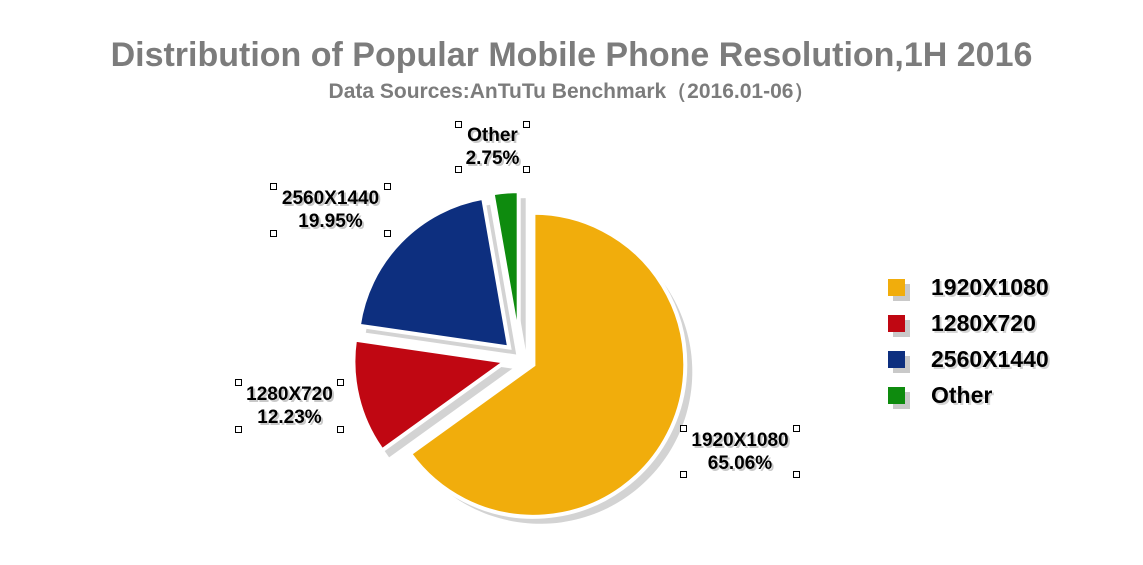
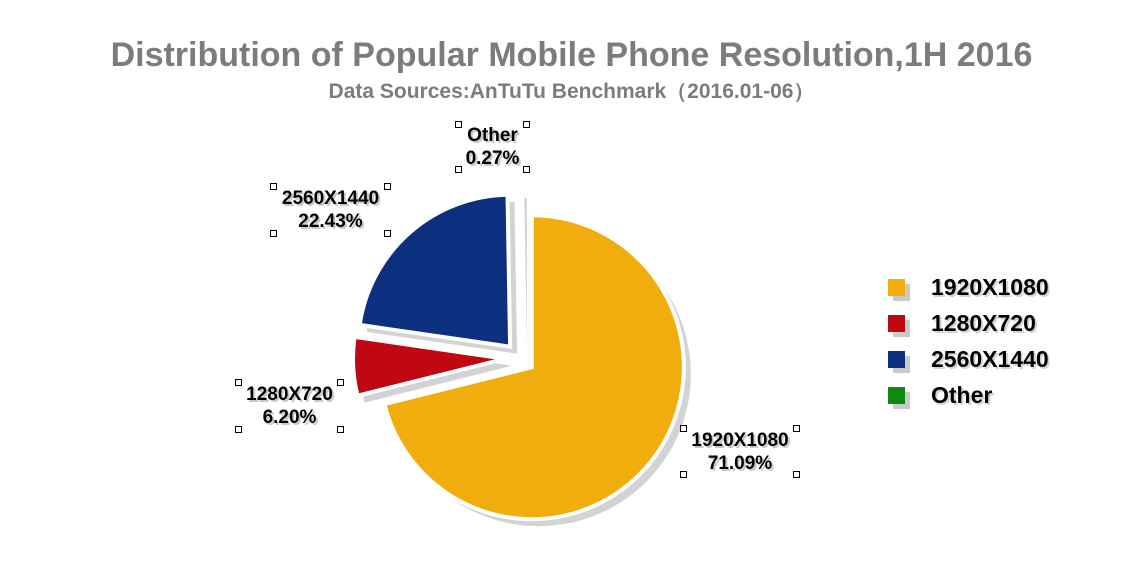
1920X1080: 65.06% -> 71.09%
1280X720: 12.23% -> 6.20%
2560X1440: 19.95% -> 22.43%
Other: 2.75% -> 0.27%
